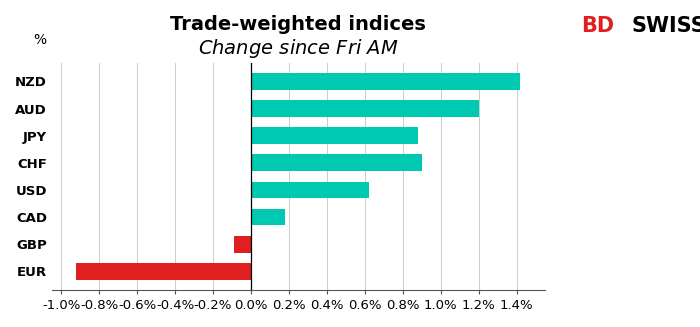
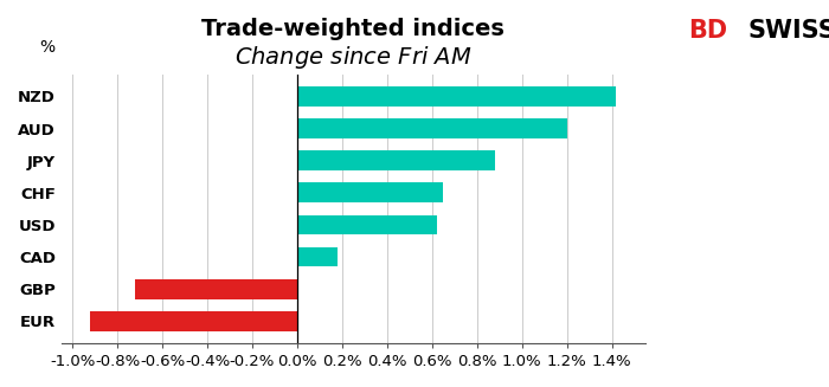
CHF: 0.90% -> 0.65%
GBP: -0.09% -> -0.72%
